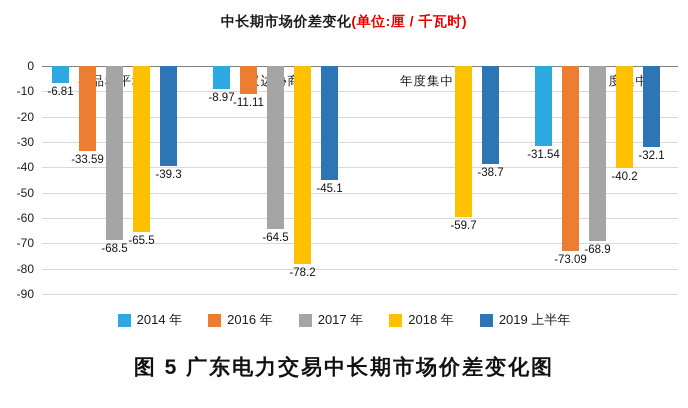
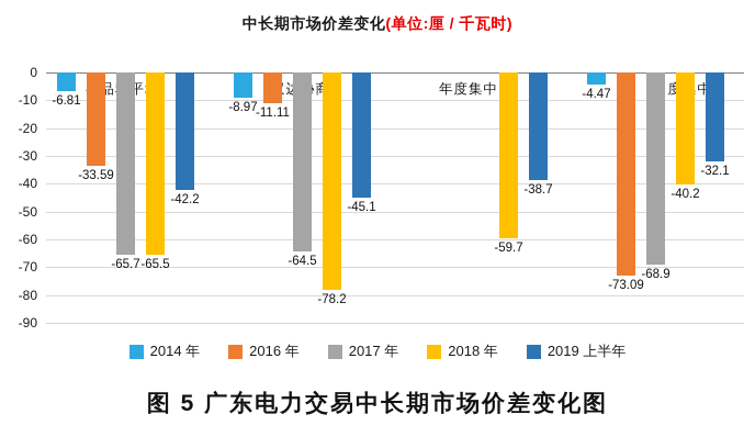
2017 年/各品种平均: -68.5 -> -65.7
2019 上半年/各品种平均: -39.3 -> -42.2
2014 年/月度集中: -31.54 -> -4.47
